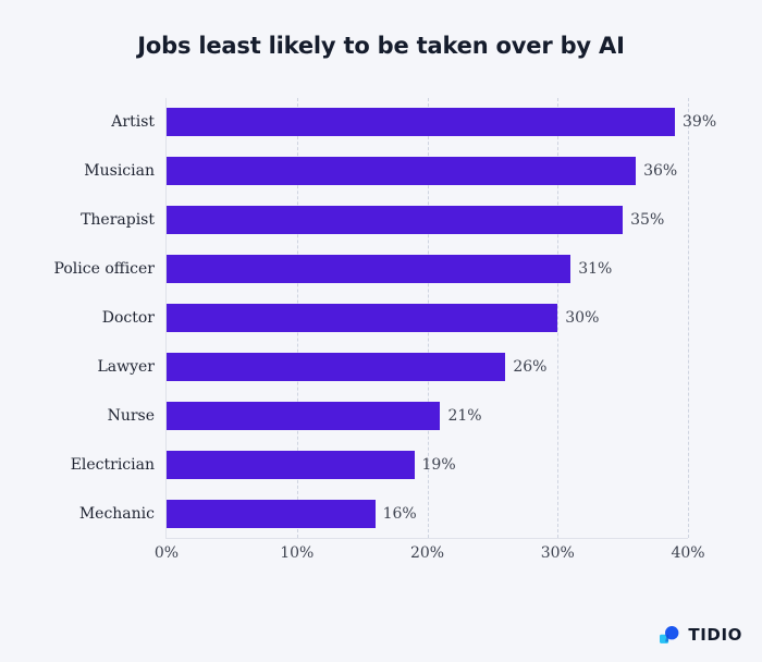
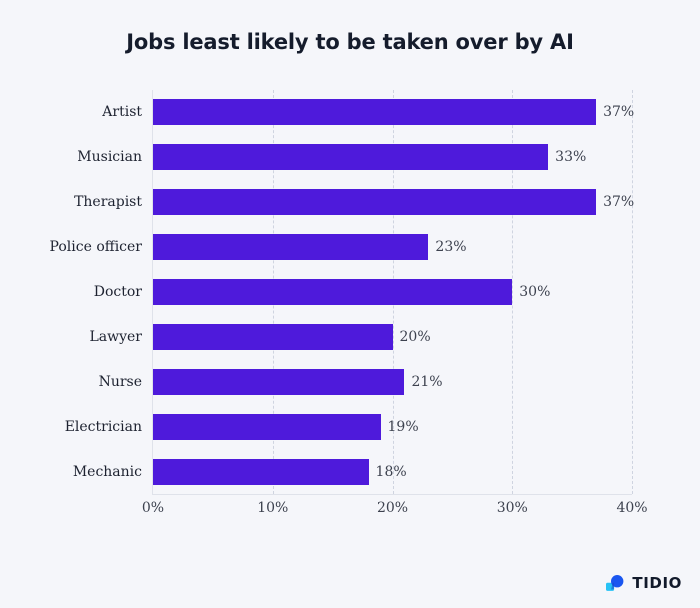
Artist: 39% -> 37%
Musician: 36% -> 33%
Therapist: 35% -> 37%
Police officer: 31% -> 23%
Lawyer: 26% -> 20%
Mechanic: 16% -> 18%
